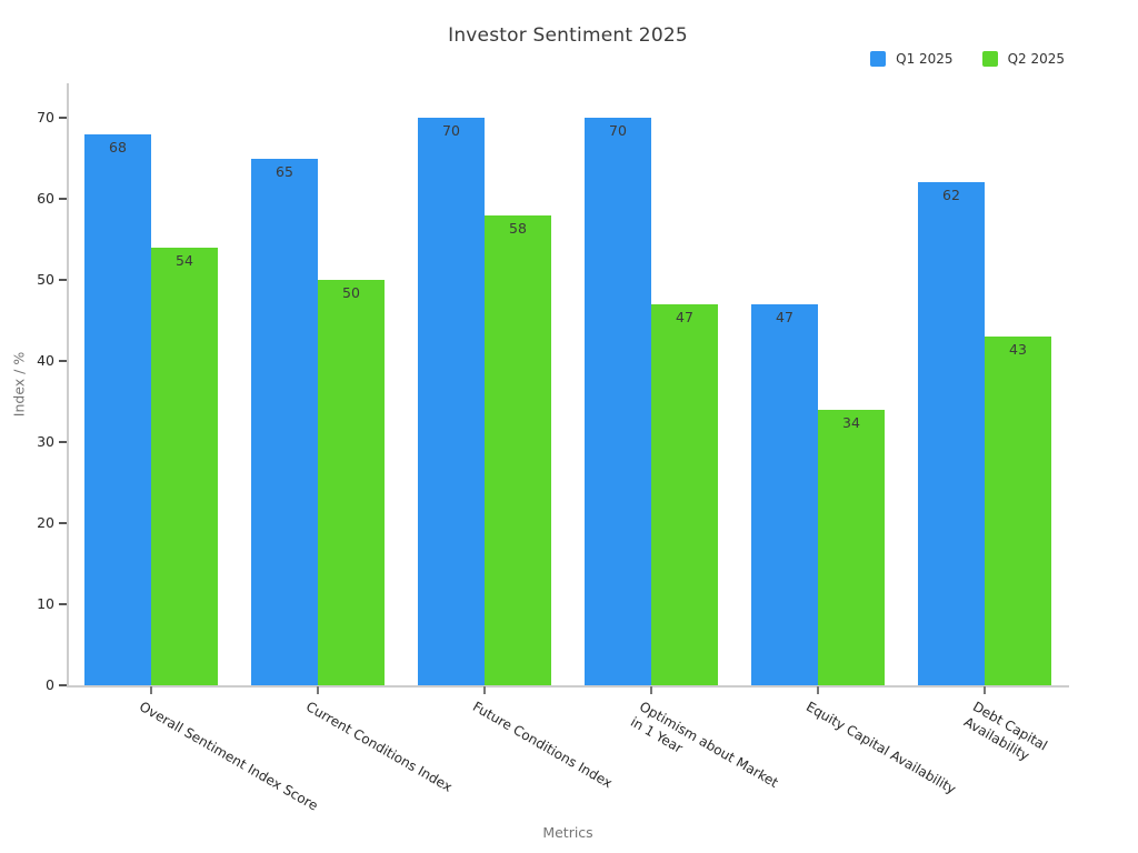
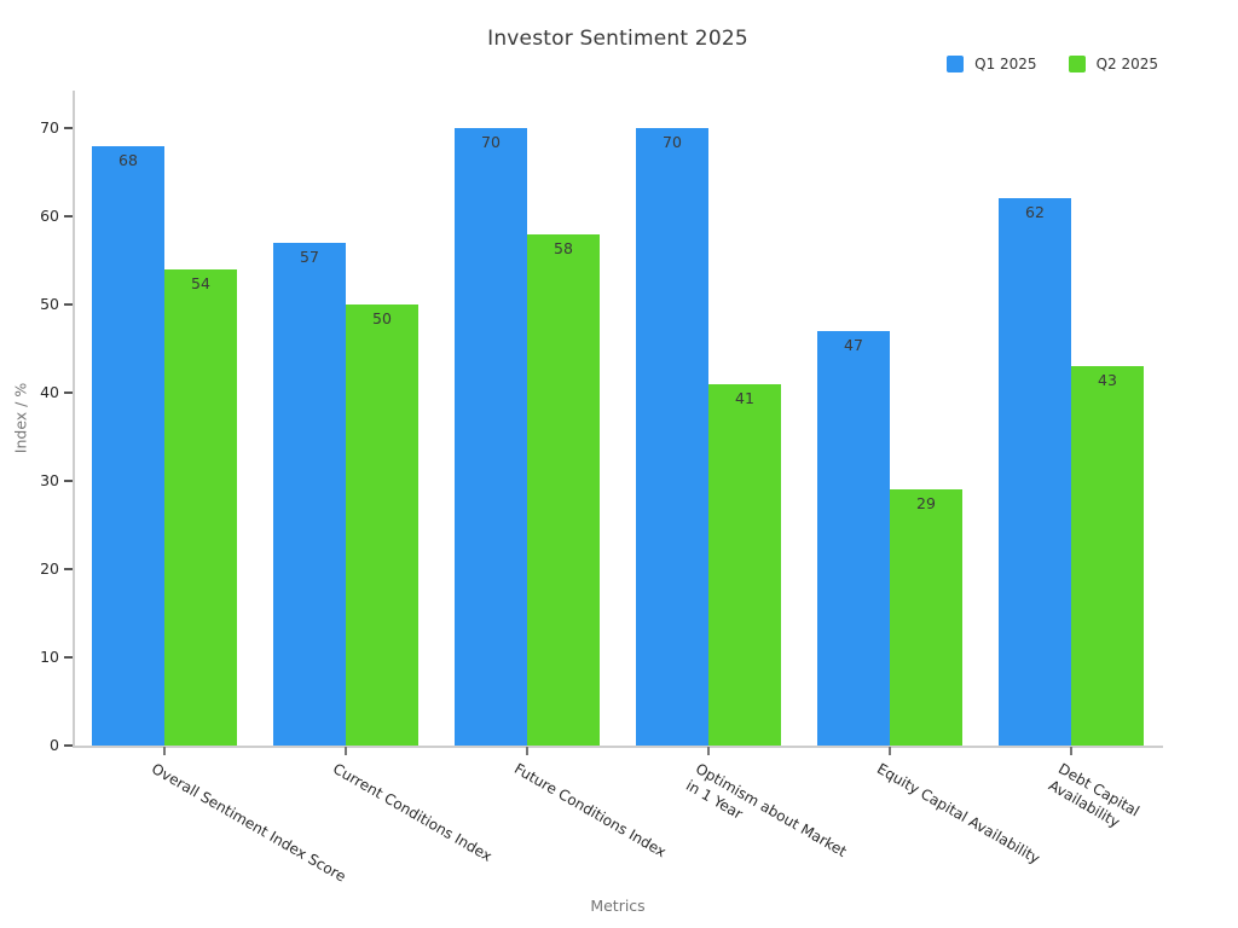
Q1 2025/Current Conditions Index: 65 -> 57
Q2 2025/Optimism about Market in 1 Year: 47 -> 41
Q2 2025/Equity Capital Availability: 34 -> 29
